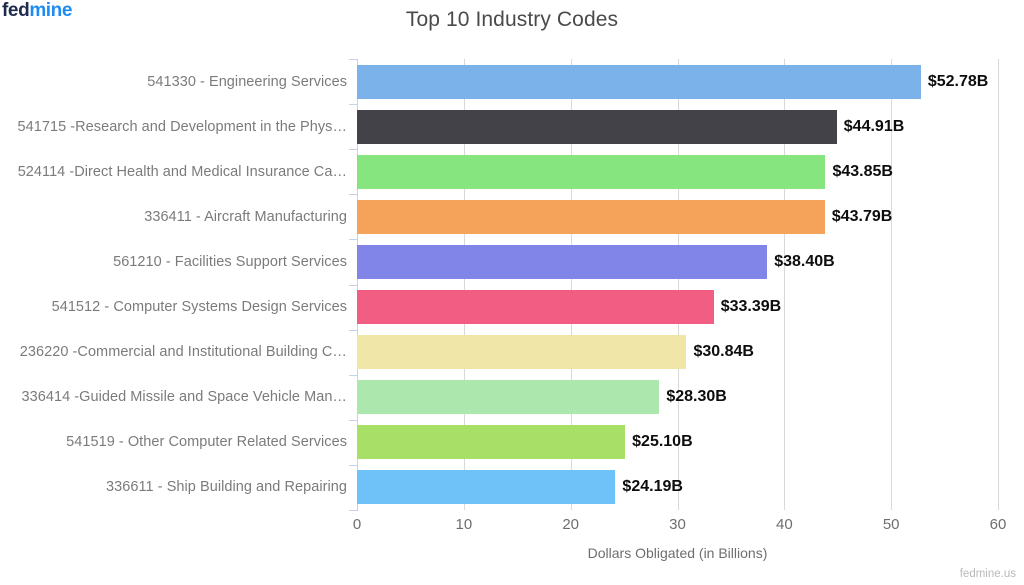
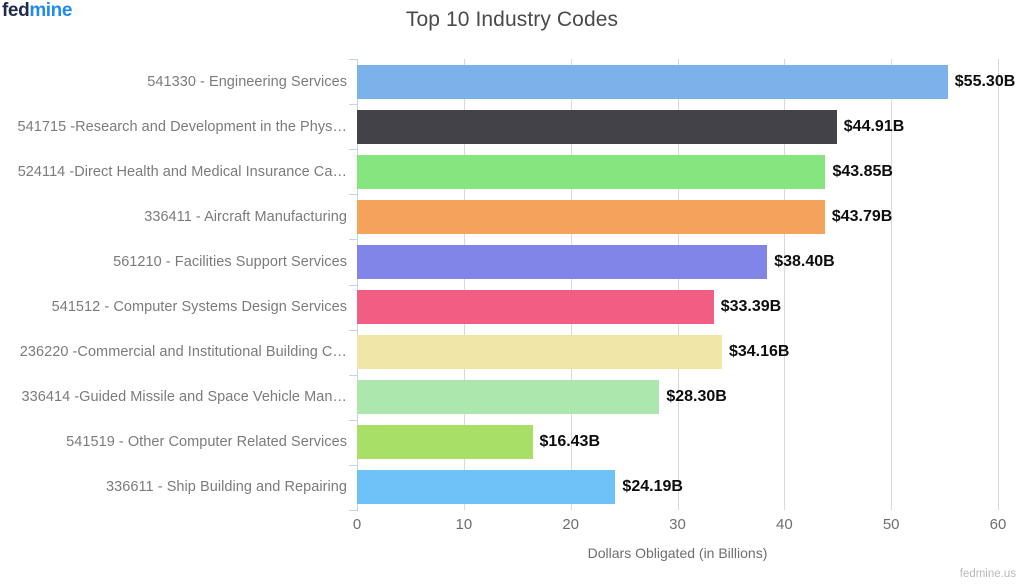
541330 - Engineering Services: $52.78B -> $55.30B
236220 -Commercial and Institutional Building C…: $30.84B -> $34.16B
541519 - Other Computer Related Services: $25.10B -> $16.43B
